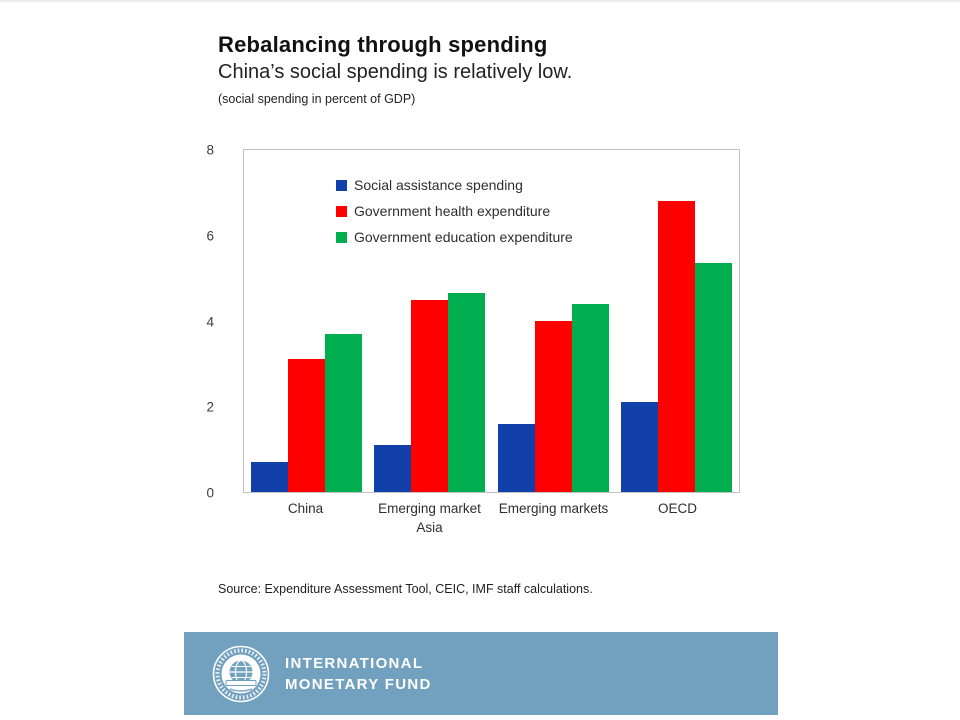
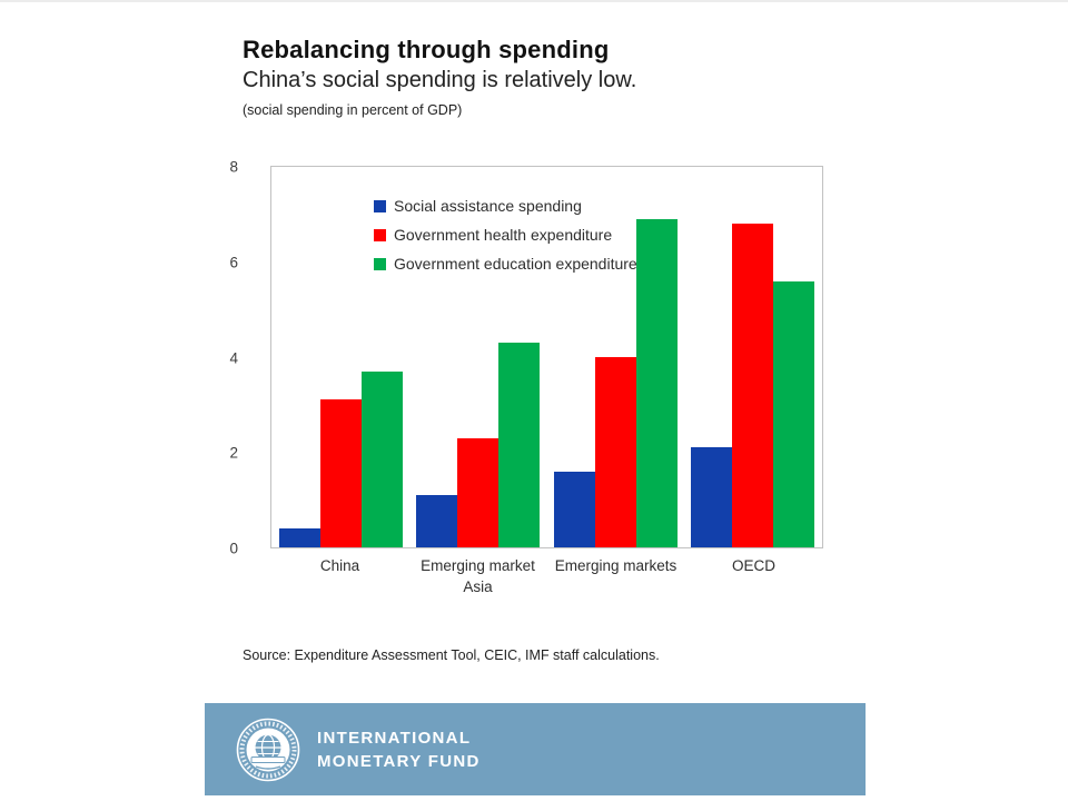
Social assistance spending/China: 0.7 -> 0.4
Government health expenditure/Emerging market Asia: 4.5 -> 2.3
Government education expenditure/Emerging market Asia: 4.7 -> 4.3
Government education expenditure/Emerging markets: 4.4 -> 6.9
Government education expenditure/OECD: 5.3 -> 5.6
